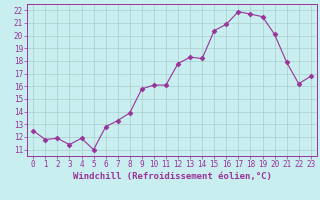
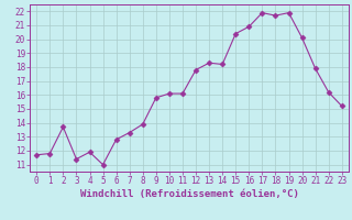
0: 12.5 -> 11.7
2: 11.9 -> 13.7
19: 21.5 -> 21.9
23: 16.8 -> 15.2
